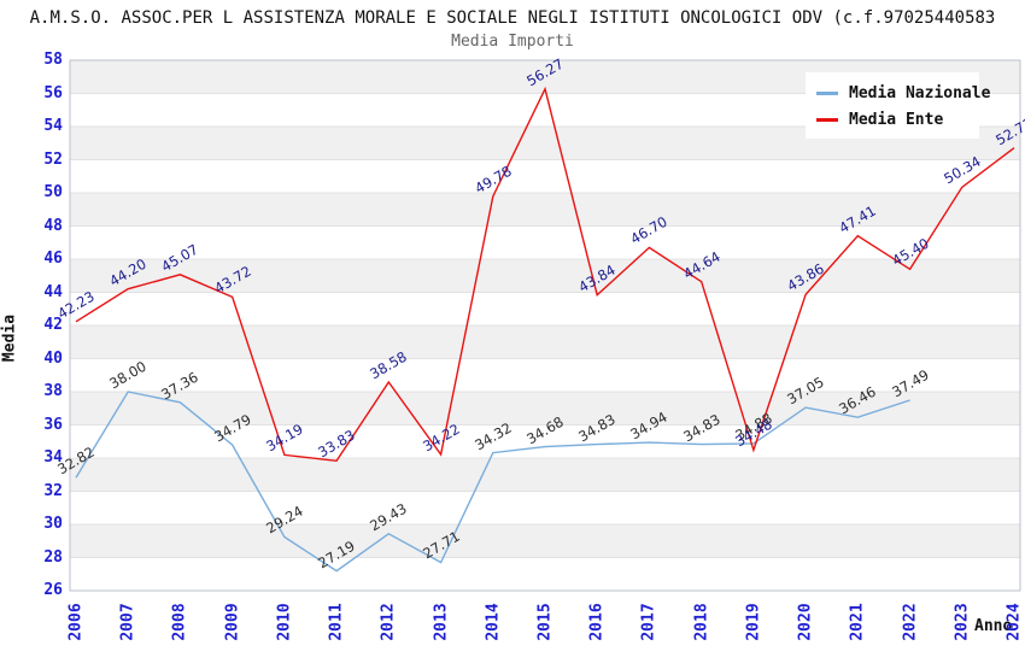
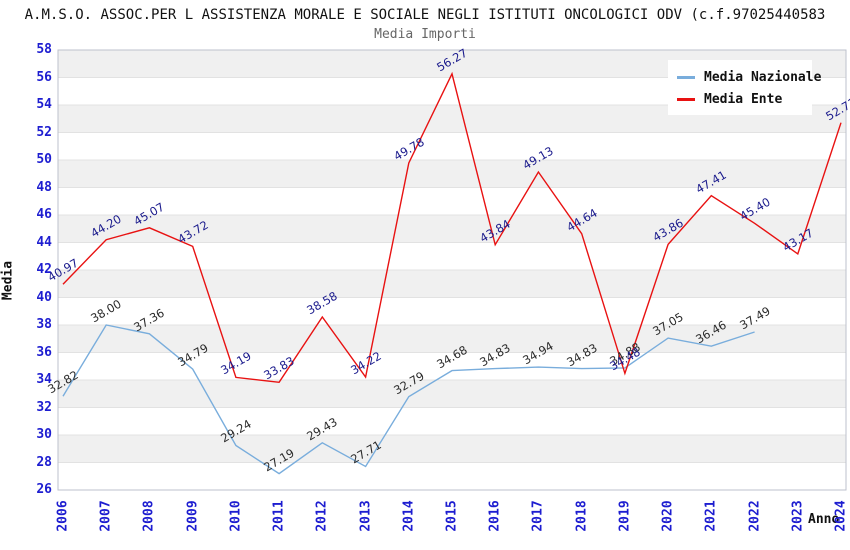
Media Ente/2006: 42.23 -> 40.97
Media Nazionale/2014: 34.32 -> 32.79
Media Ente/2017: 46.70 -> 49.13
Media Ente/2023: 50.34 -> 43.17
